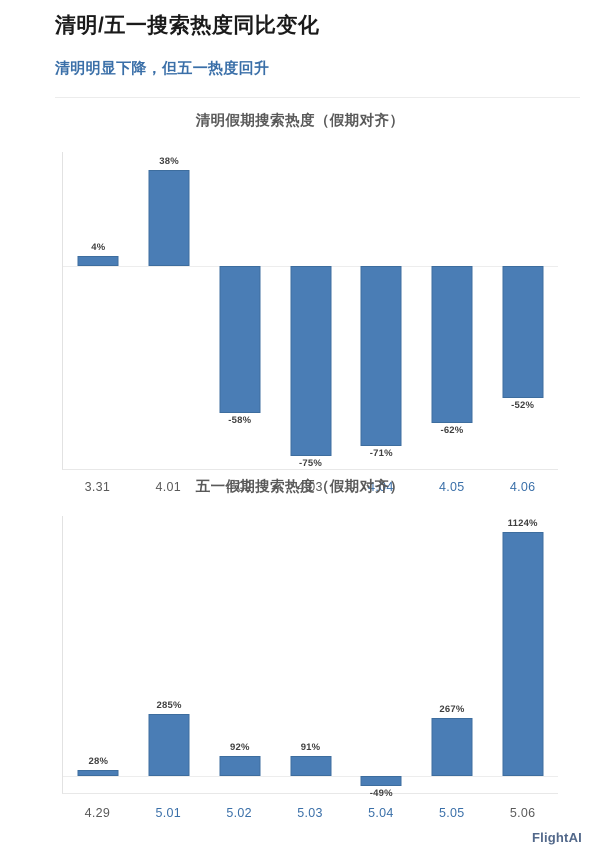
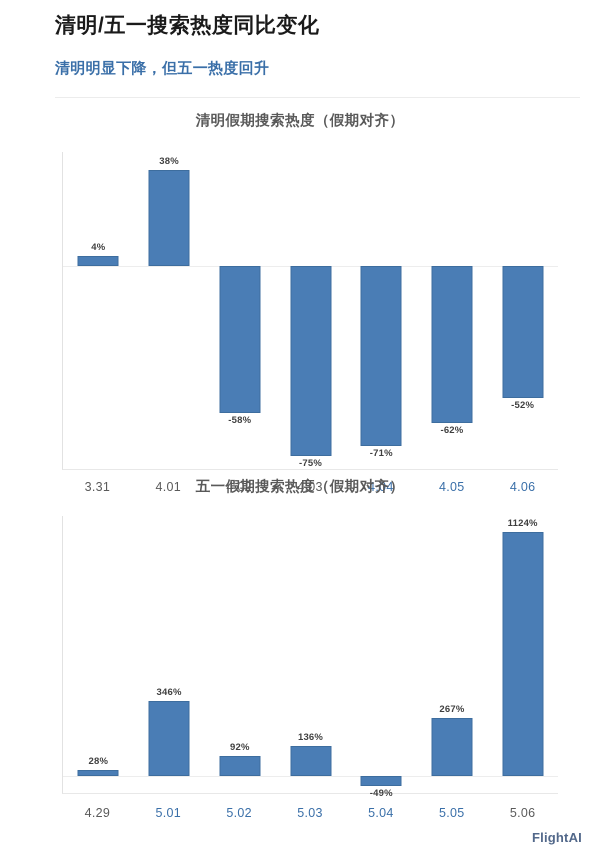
五一假期搜索热度（假期对齐）/5.01: 285% -> 346%
五一假期搜索热度（假期对齐）/5.03: 91% -> 136%
